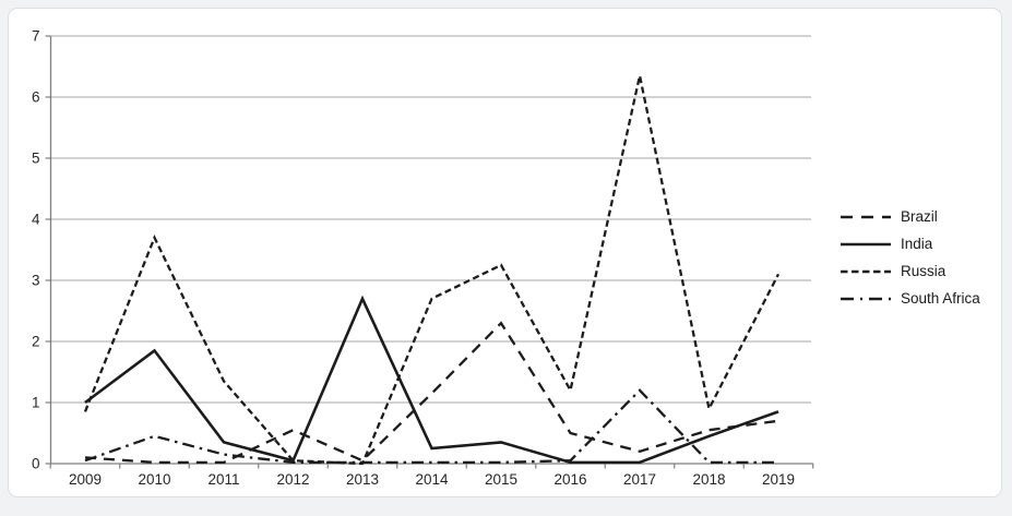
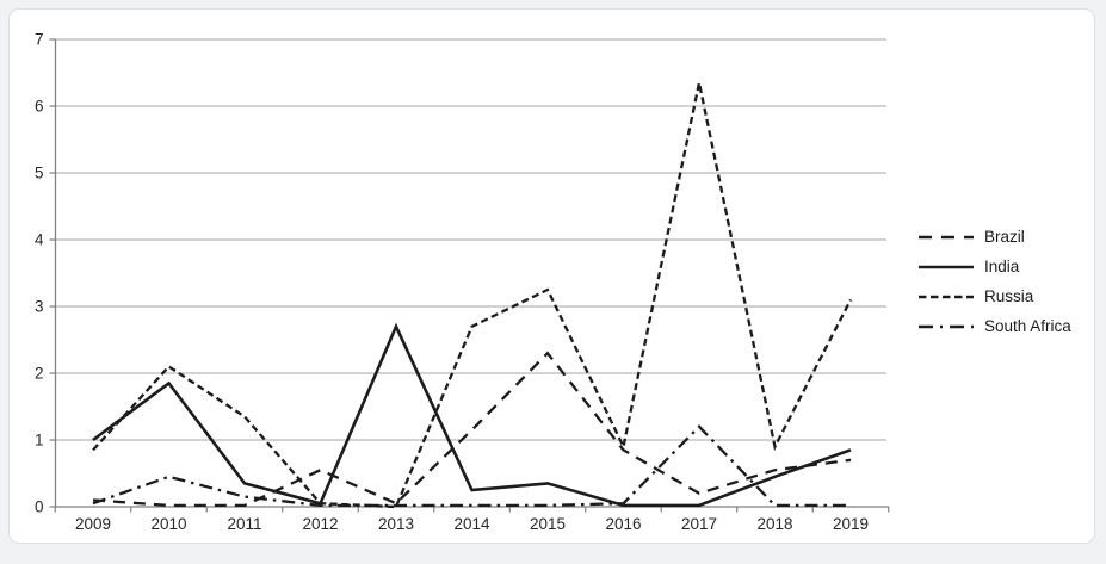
Russia/2010: 3.7 -> 2.1
Brazil/2016: 0.5 -> 0.8
Russia/2016: 1.2 -> 0.9
